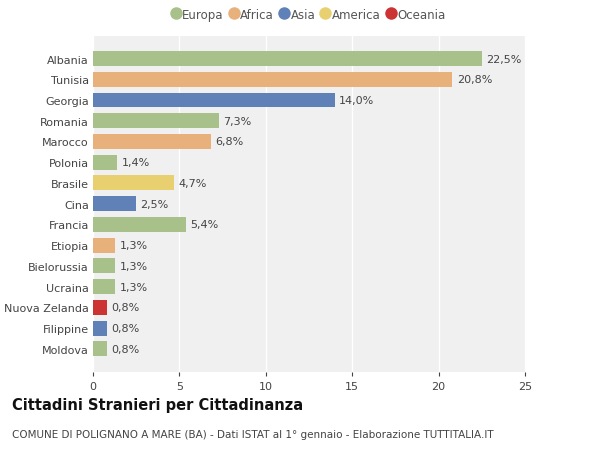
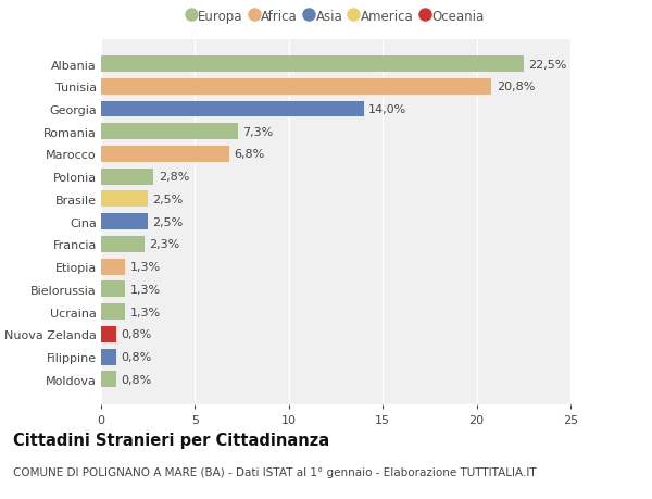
Polonia: 1,4% -> 2,8%
Brasile: 4,7% -> 2,5%
Francia: 5,4% -> 2,3%
